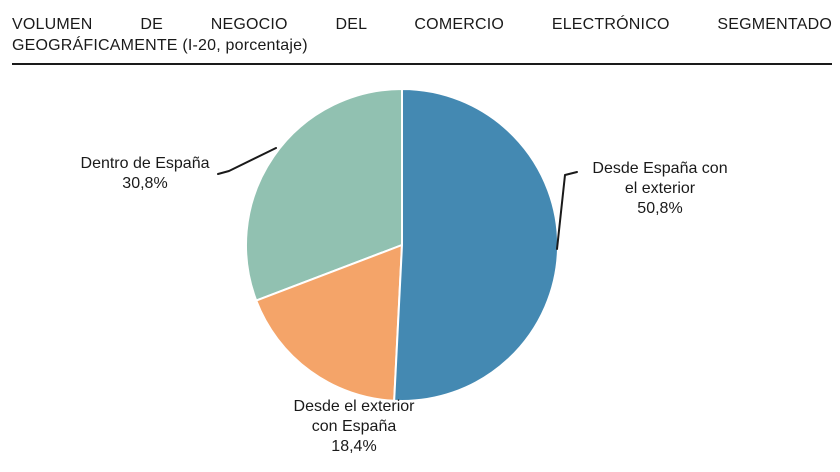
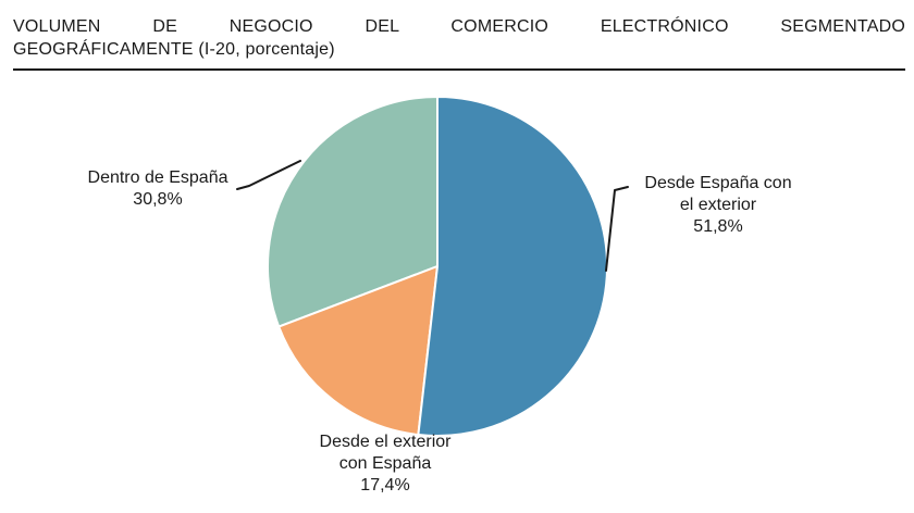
Desde España con el exterior: 50,8% -> 51,8%
Desde el exterior con España: 18,4% -> 17,4%
